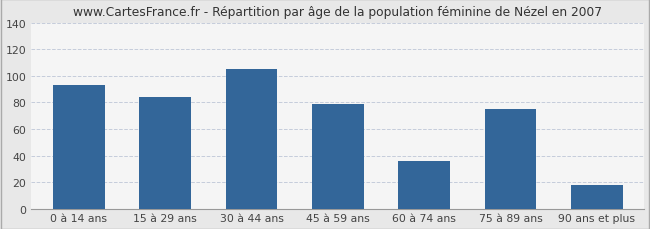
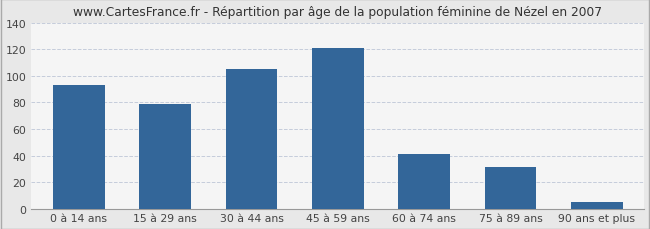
15 à 29 ans: 84 -> 79
45 à 59 ans: 79 -> 121
60 à 74 ans: 36 -> 41
75 à 89 ans: 75 -> 31
90 ans et plus: 18 -> 5
